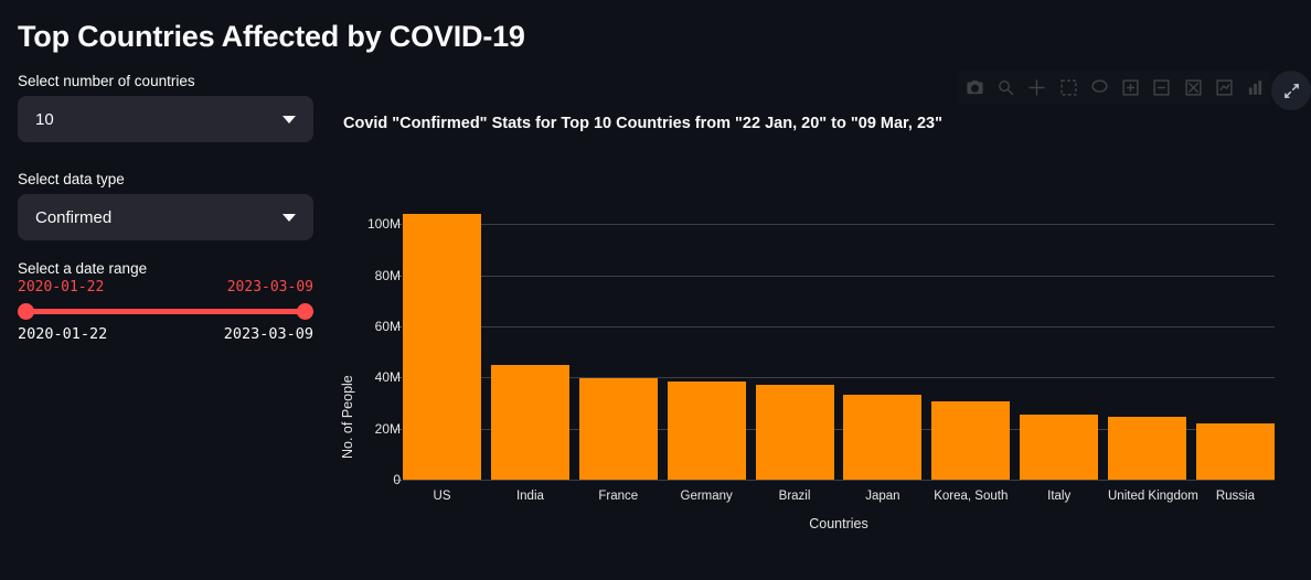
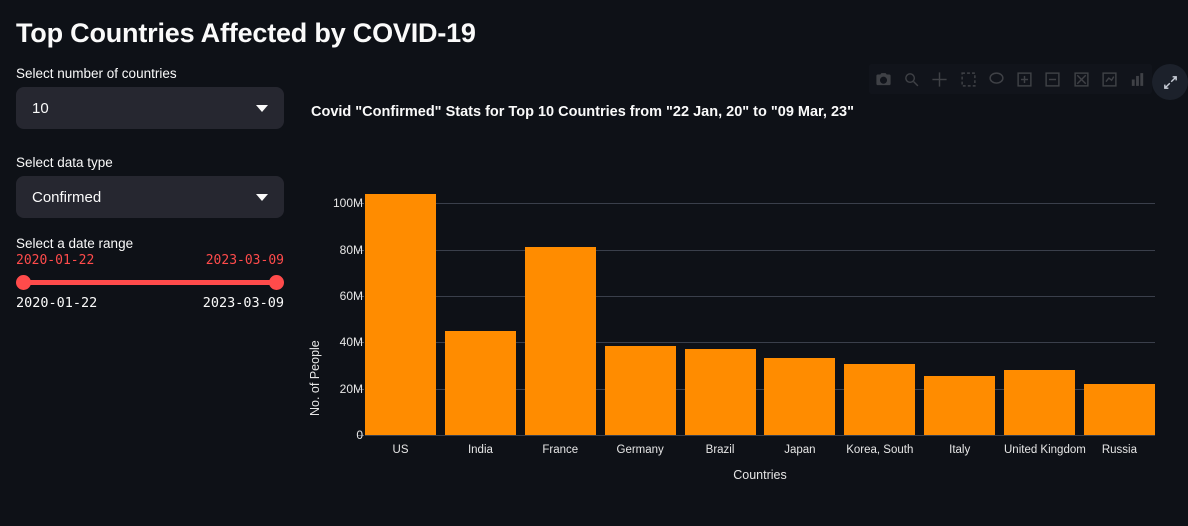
France: 40M -> 81M
United Kingdom: 24M -> 28M
